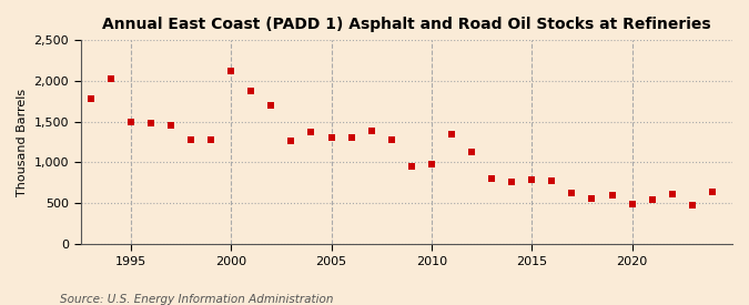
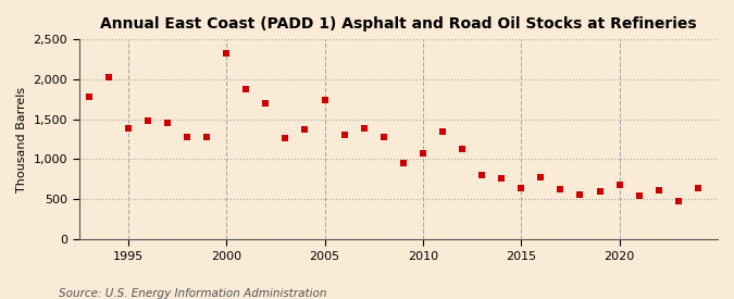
1995: 1,500 -> 1,380
2000: 2,120 -> 2,320
2005: 1,310 -> 1,740
2010: 980 -> 1,080
2015: 780 -> 640
2020: 490 -> 680
